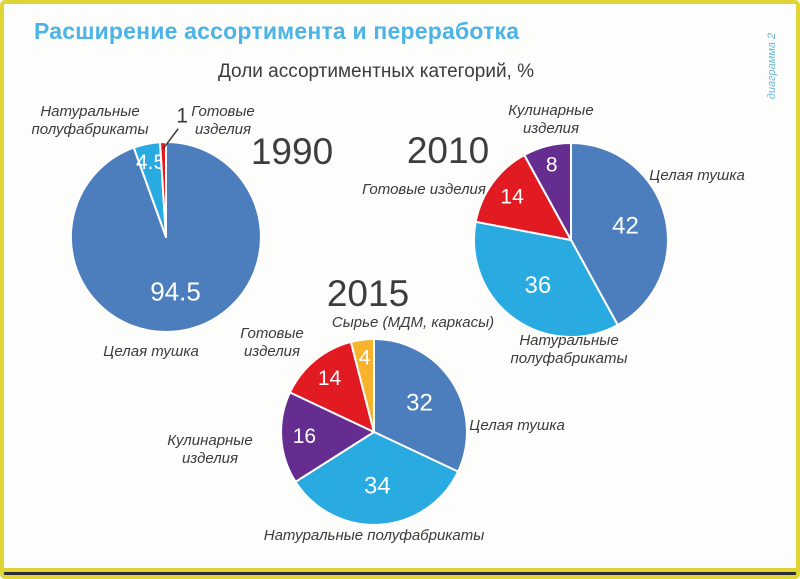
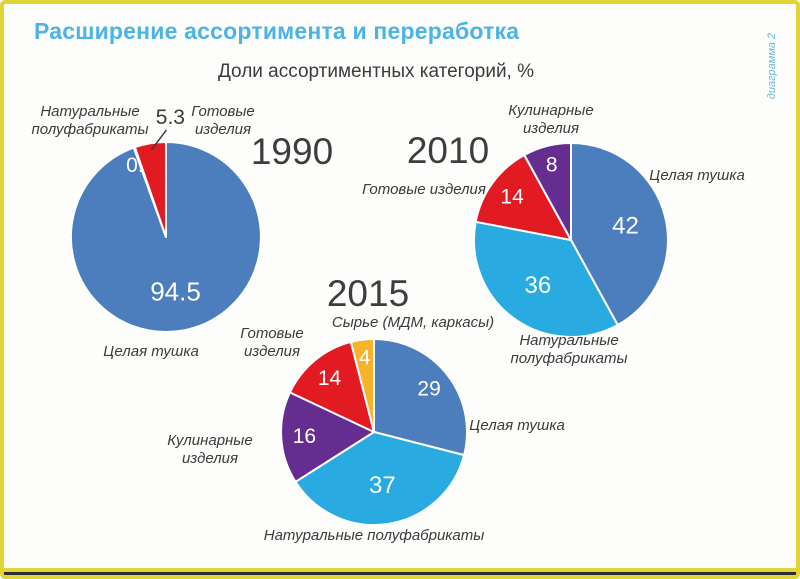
1990/Натуральные полуфабрикаты: 4.5 -> 0.2
1990/Готовые изделия: 1 -> 5.3
2015/Целая тушка: 32 -> 29
2015/Натуральные полуфабрикаты: 34 -> 37
